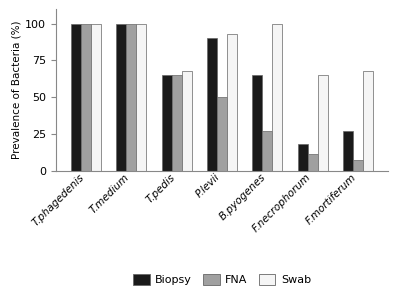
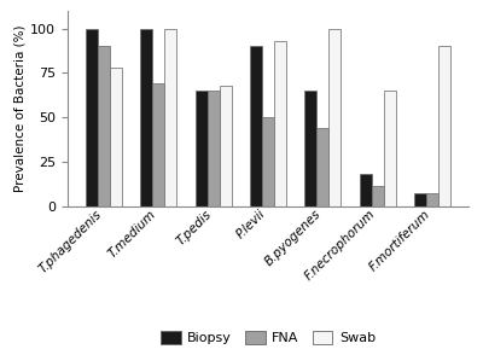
FNA/T.phagedenis: 100 -> 90
Swab/T.phagedenis: 100 -> 78
FNA/T.medium: 100 -> 69
FNA/B.pyogenes: 27 -> 44
Biopsy/F.mortiferum: 27 -> 7
Swab/F.mortiferum: 68 -> 90
